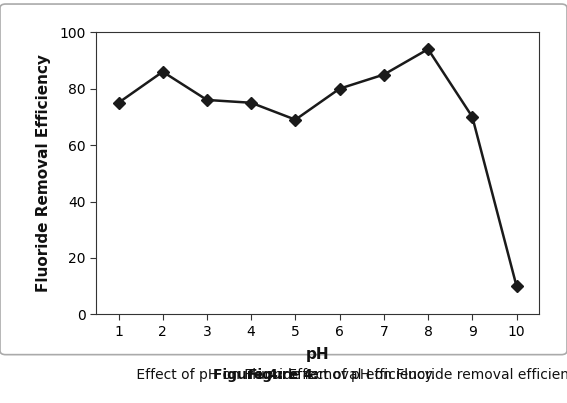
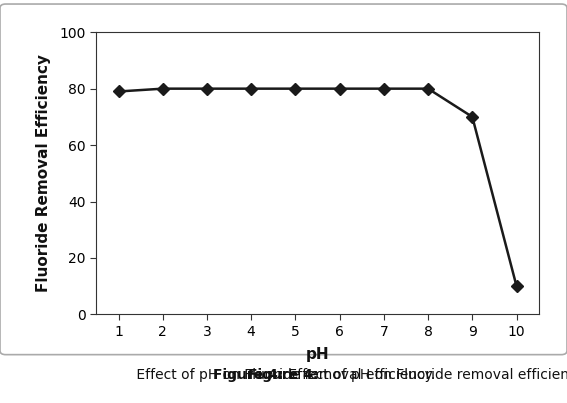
1: 75 -> 79
2: 86 -> 80
3: 76 -> 80
4: 75 -> 80
5: 69 -> 80
7: 85 -> 80
8: 94 -> 80
